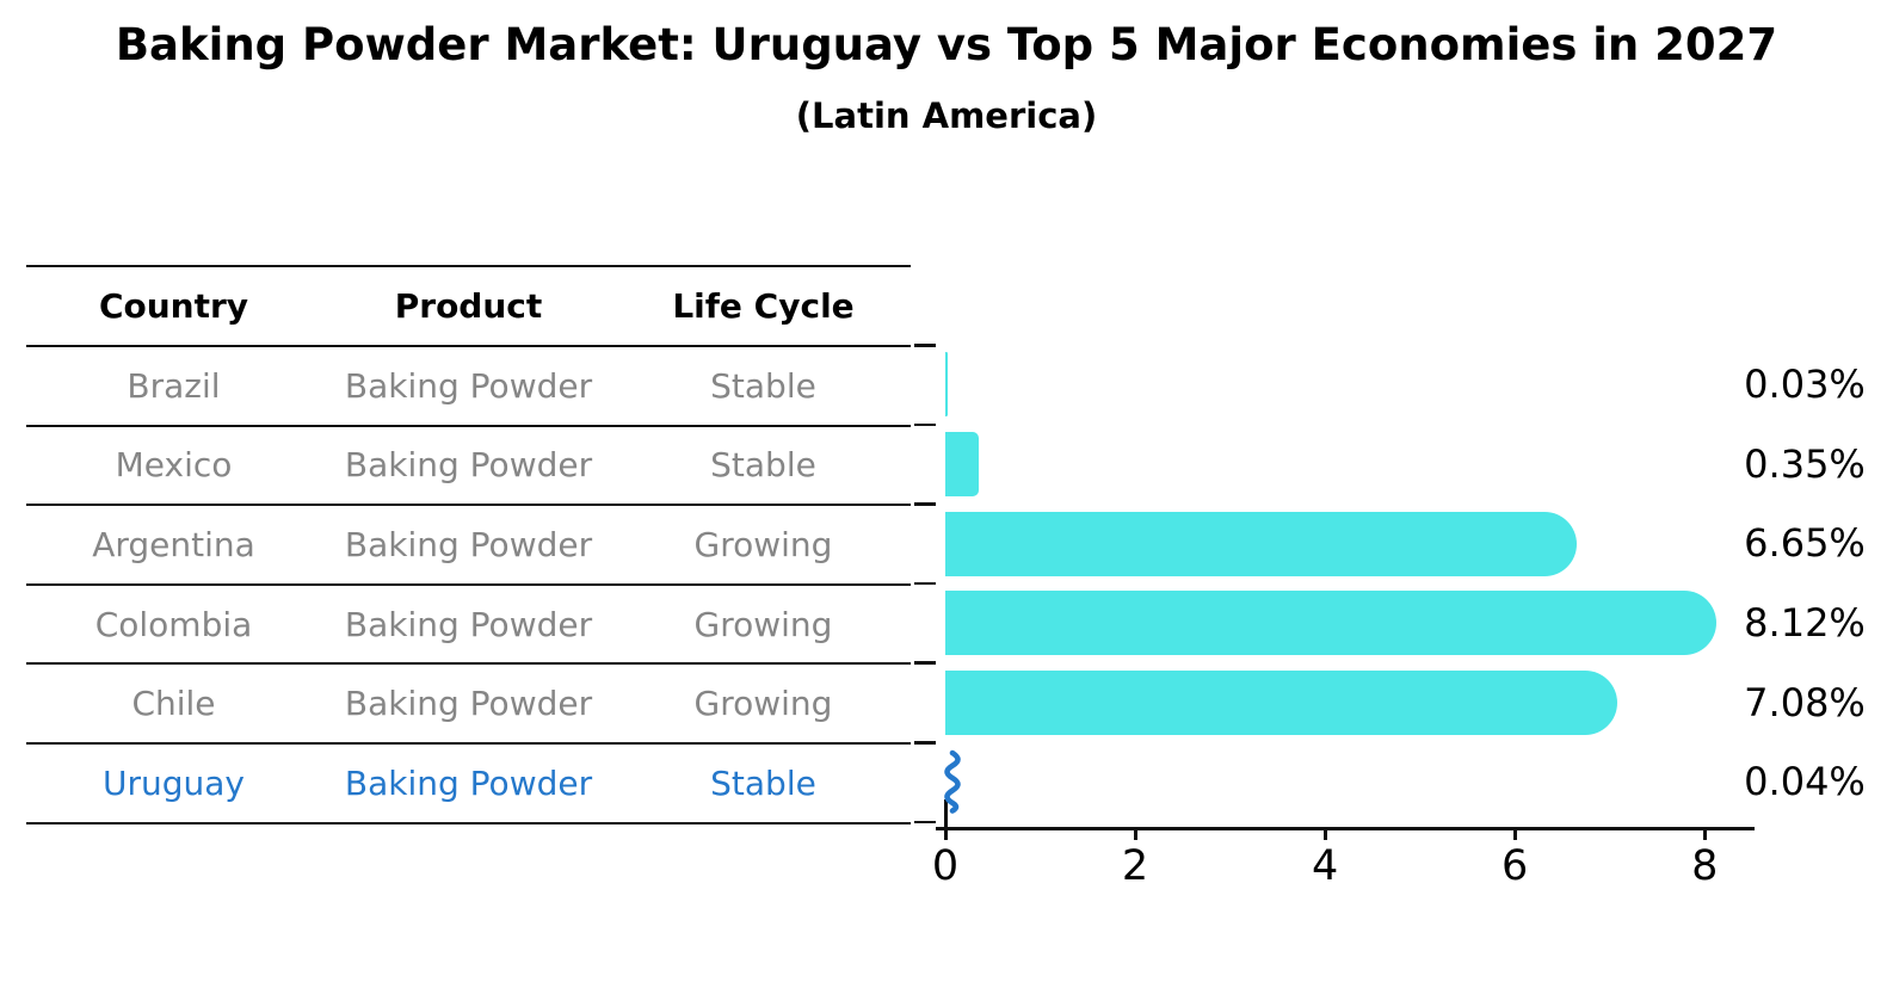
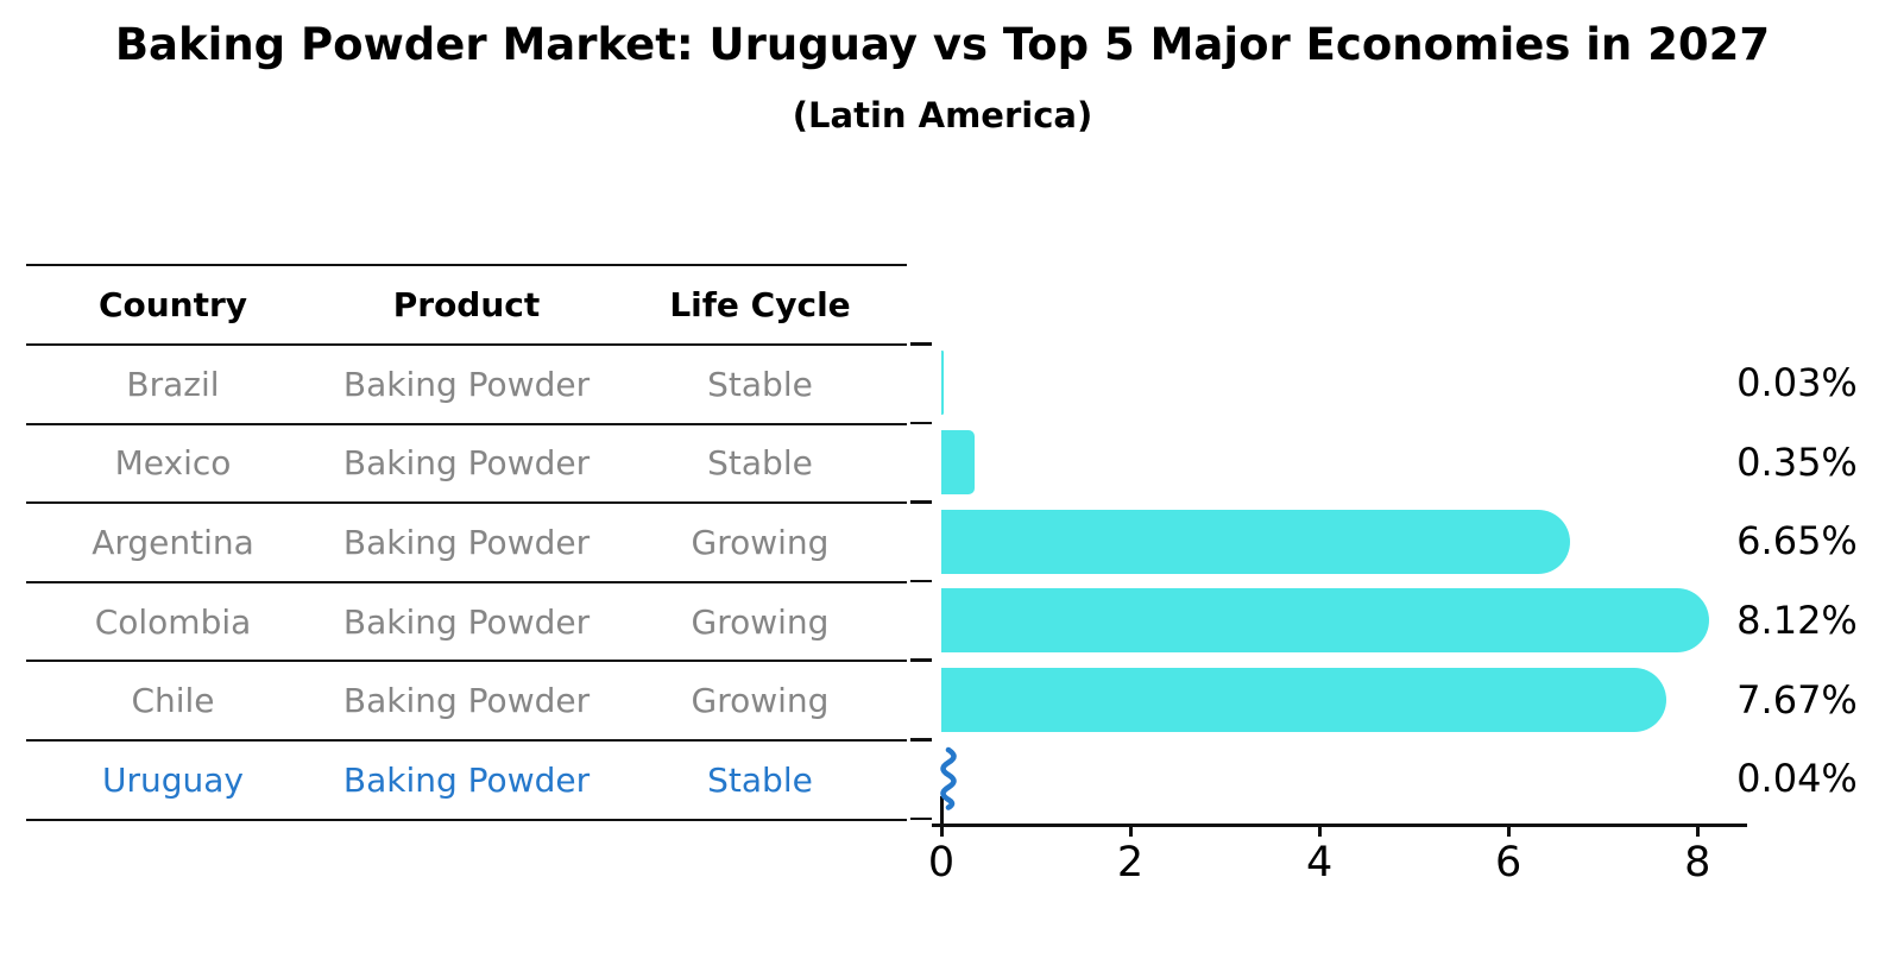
Chile: 7.08% -> 7.67%
